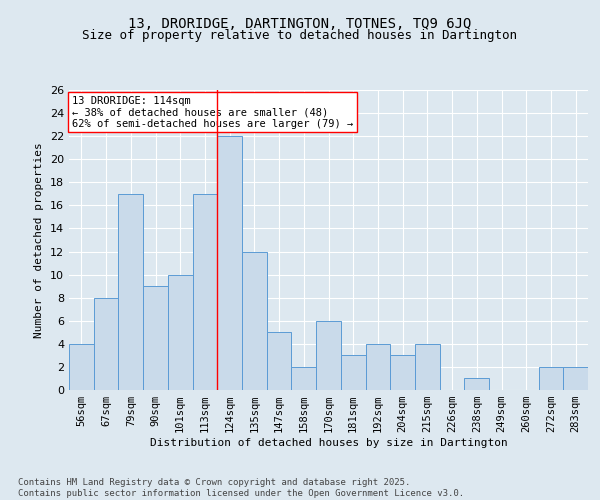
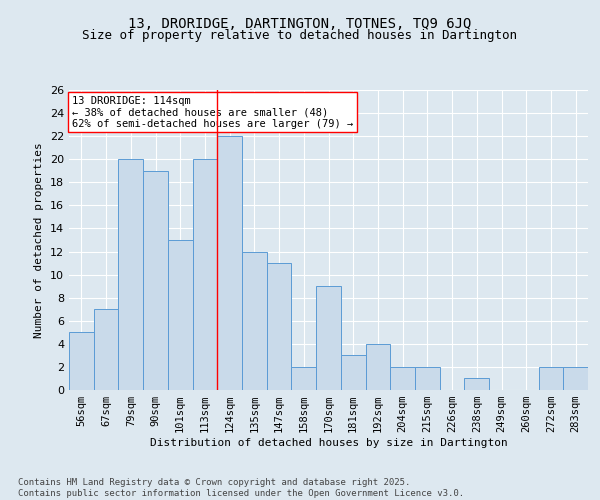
56sqm: 4 -> 5
67sqm: 8 -> 7
79sqm: 17 -> 20
90sqm: 9 -> 19
101sqm: 10 -> 13
113sqm: 17 -> 20
147sqm: 5 -> 11
170sqm: 6 -> 9
204sqm: 3 -> 2
215sqm: 4 -> 2
